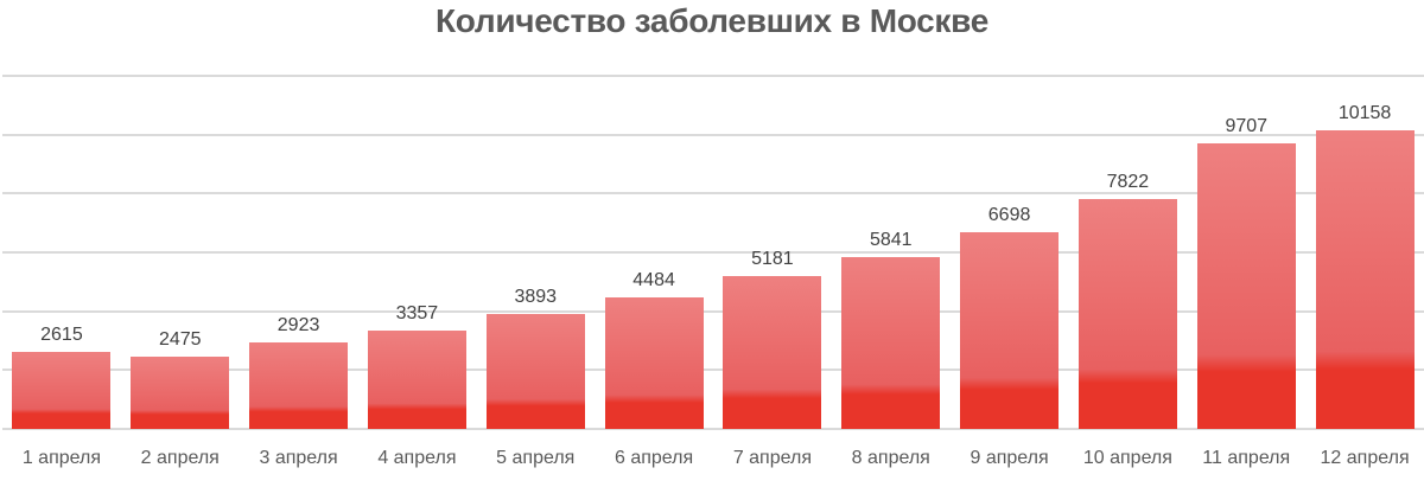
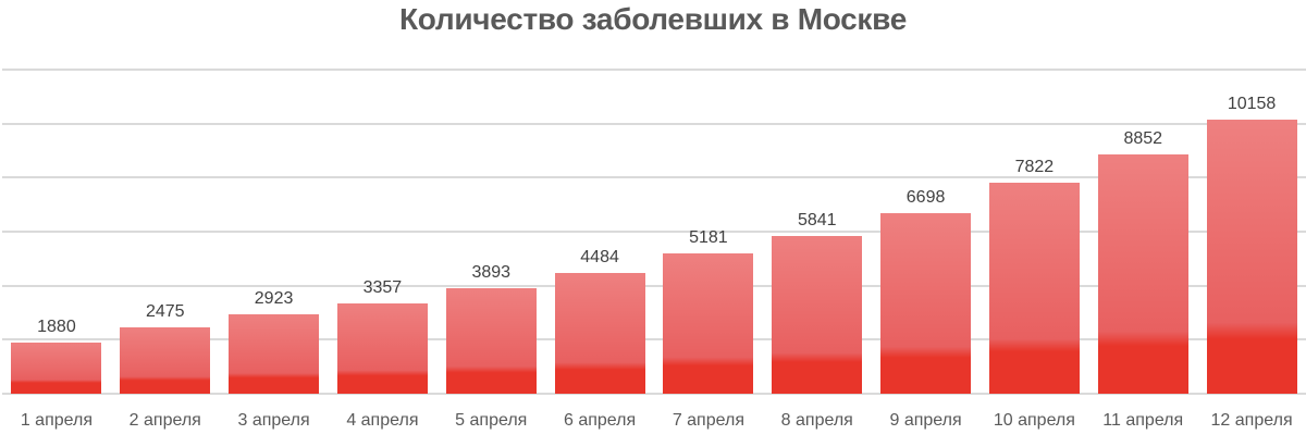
1 апреля: 2615 -> 1880
11 апреля: 9707 -> 8852
